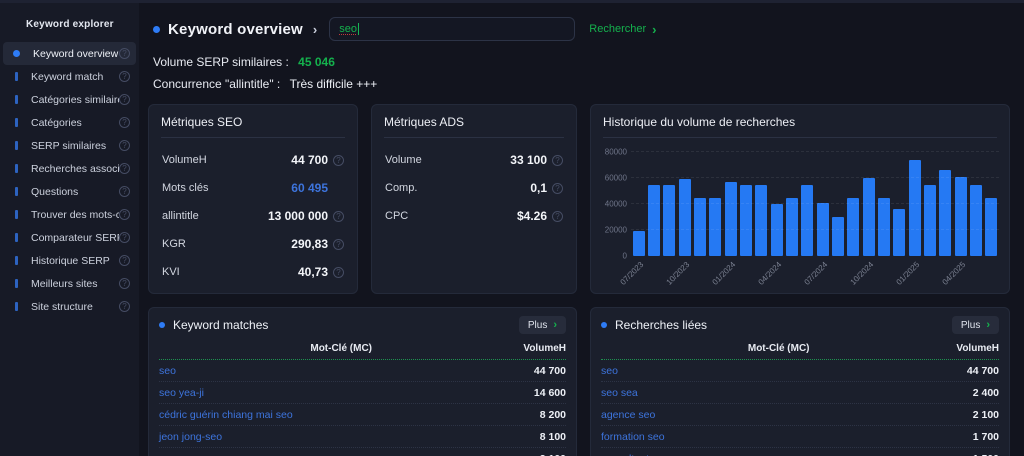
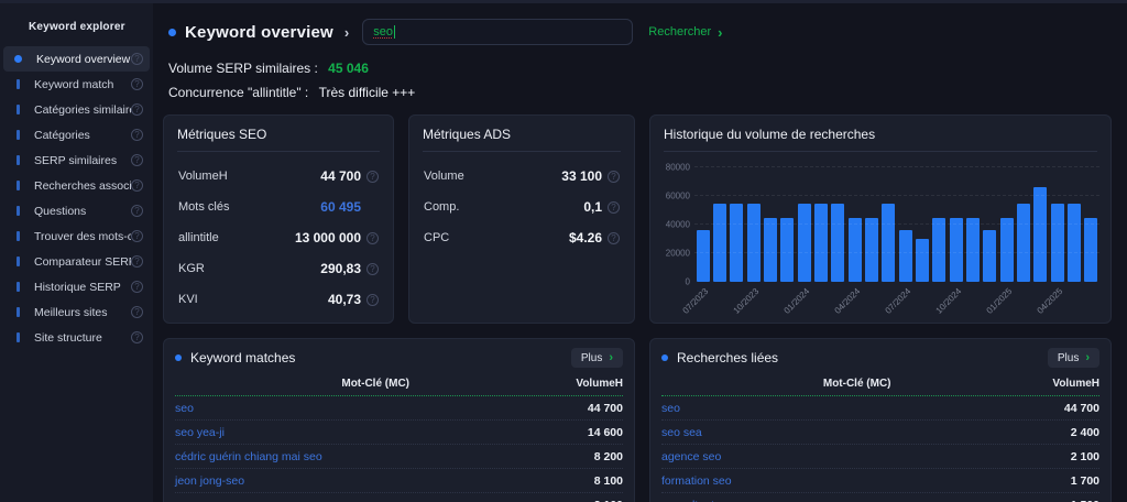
07/2023: 19000 -> 36000
10/2023: 59000 -> 54000
01/2024: 57000 -> 54000
04/2024: 40000 -> 44000
07/2024: 41000 -> 36000
10/2024: 60000 -> 44000
01/2025: 74000 -> 44000
04/2025: 61000 -> 54000
